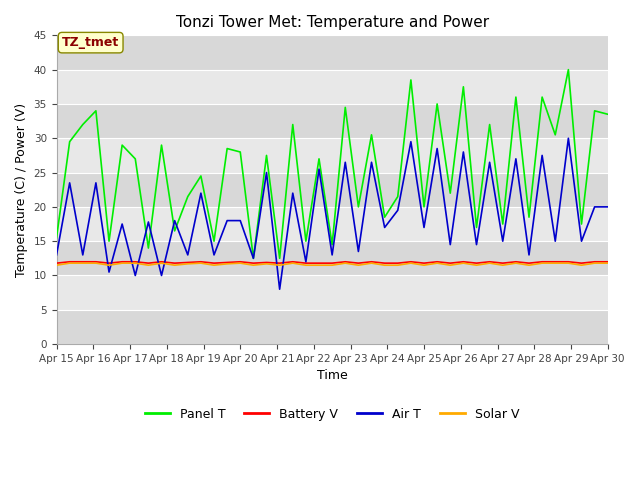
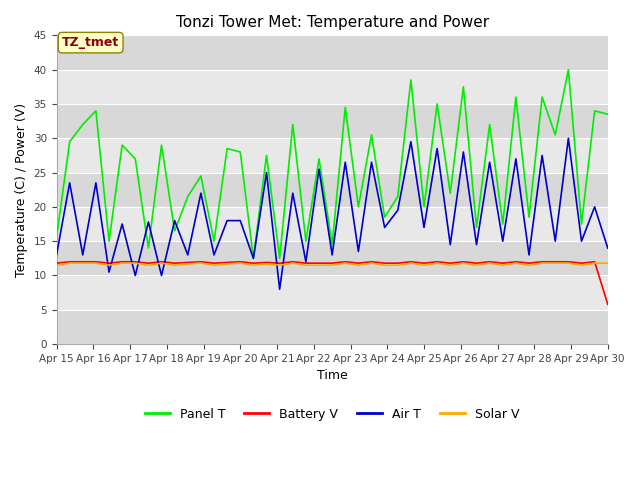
Battery V/Apr 30: 12.0 -> 5.8
Air T/Apr 30: 20.0 -> 14.0
